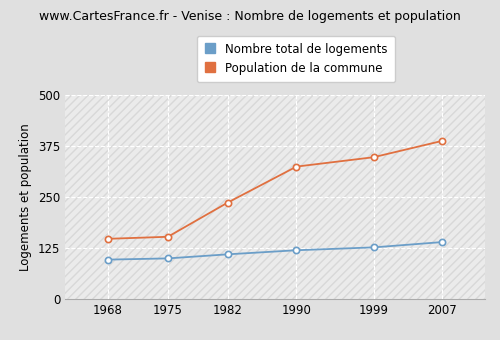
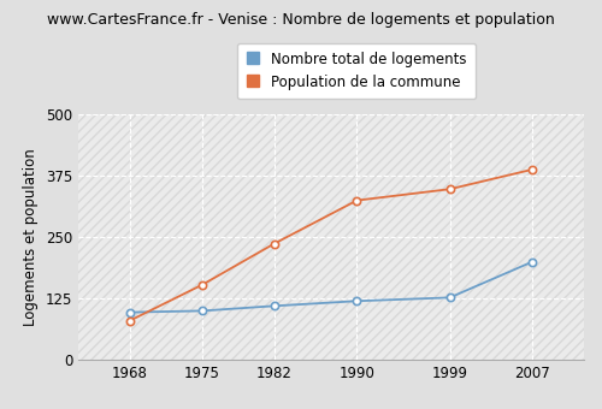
Population de la commune/1968: 148 -> 80
Nombre total de logements/2007: 140 -> 200
